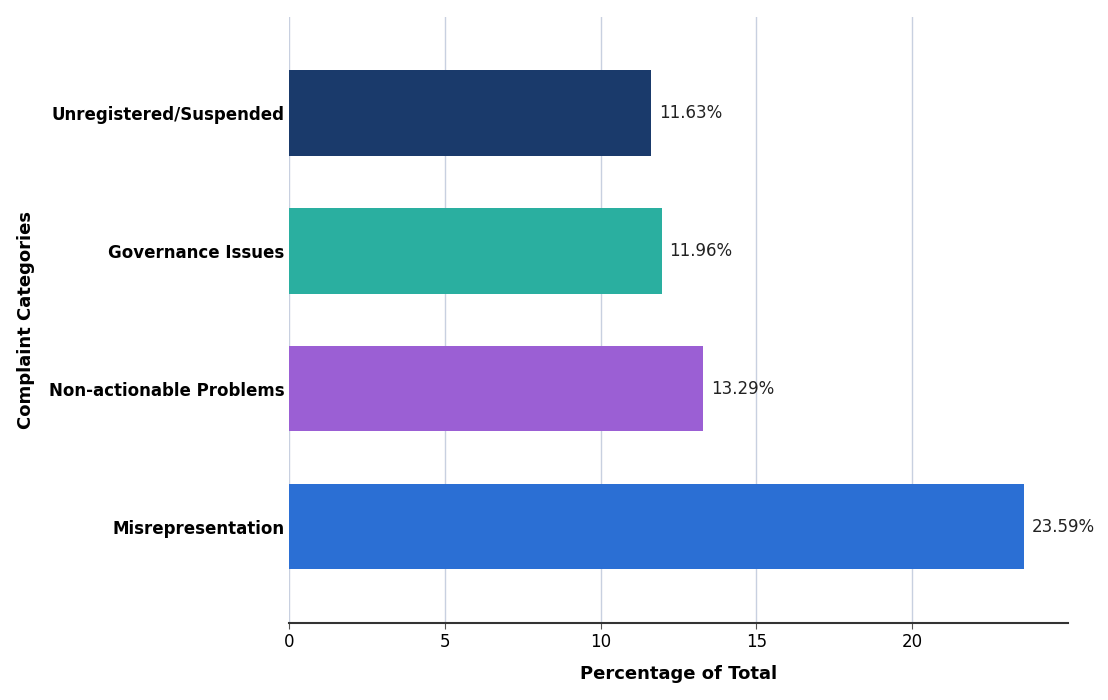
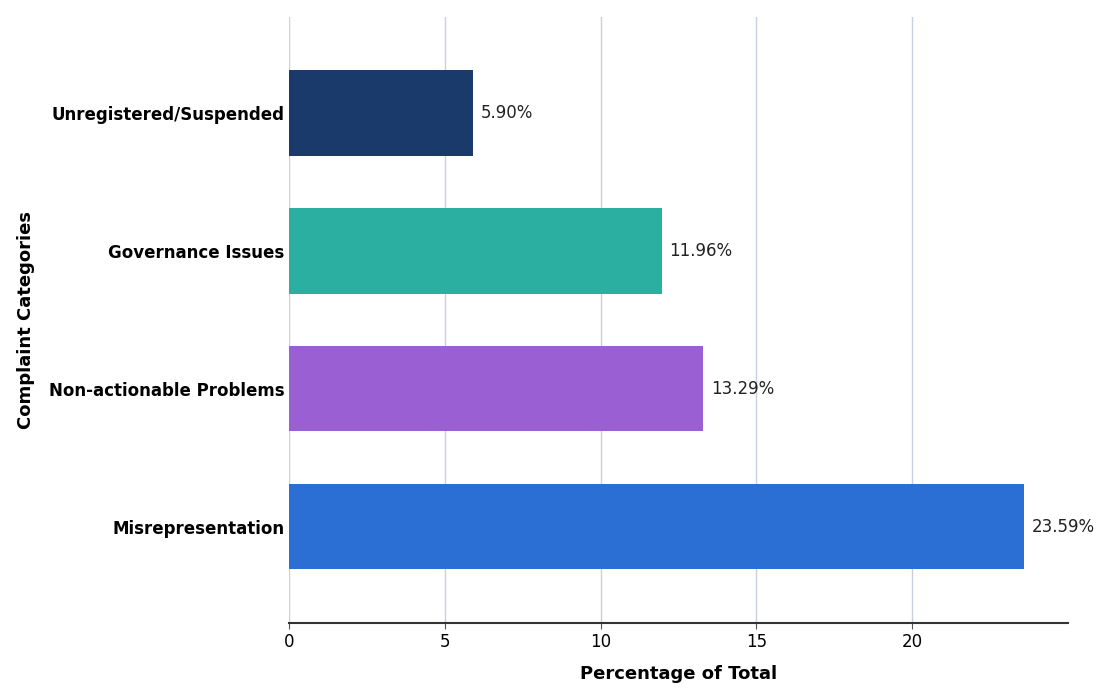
Unregistered/Suspended: 11.63% -> 5.90%
